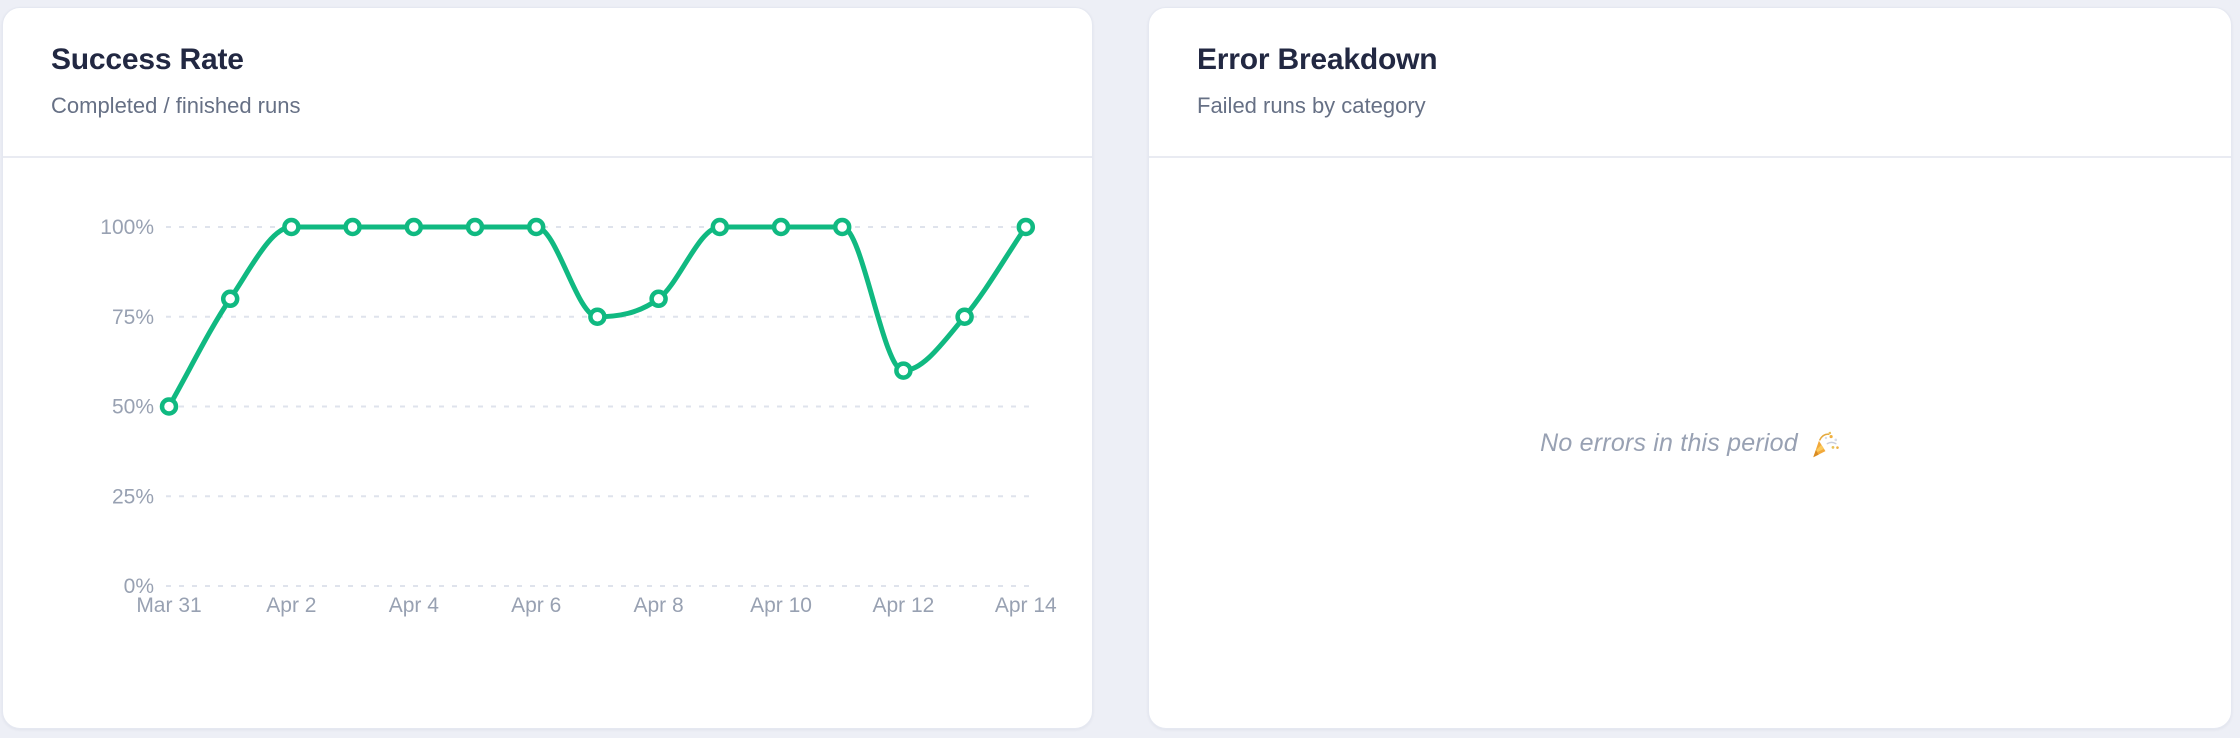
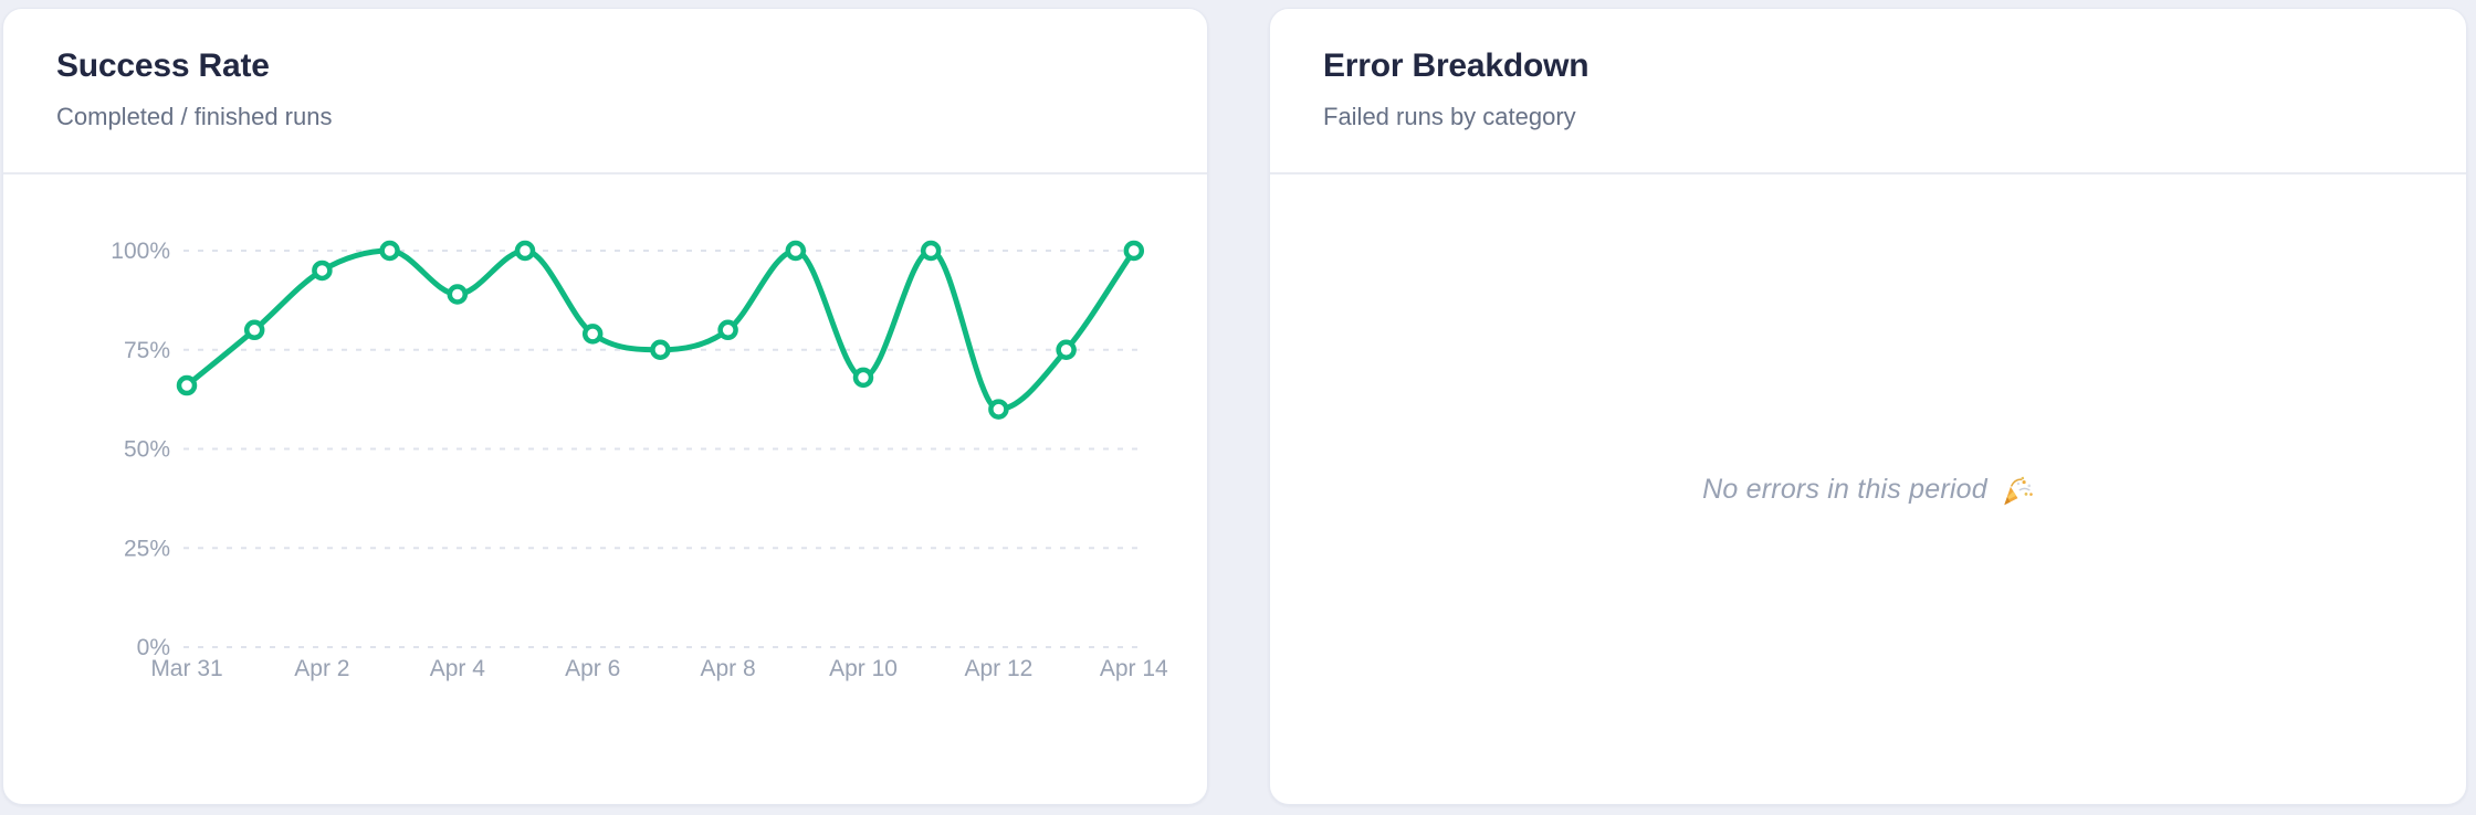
Mar 31: 50% -> 66%
Apr 2: 100% -> 95%
Apr 4: 100% -> 89%
Apr 6: 100% -> 79%
Apr 10: 100% -> 68%
